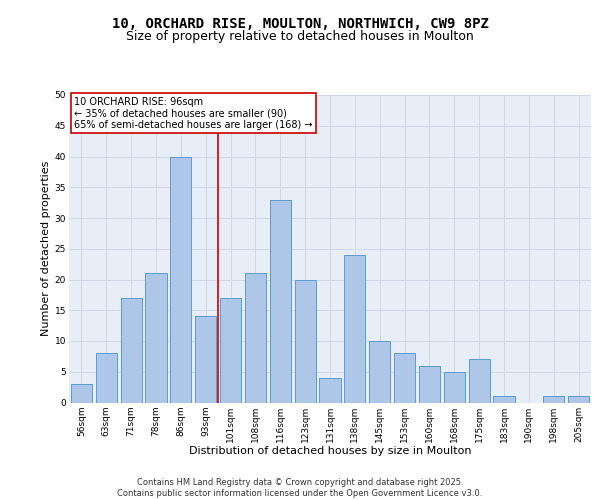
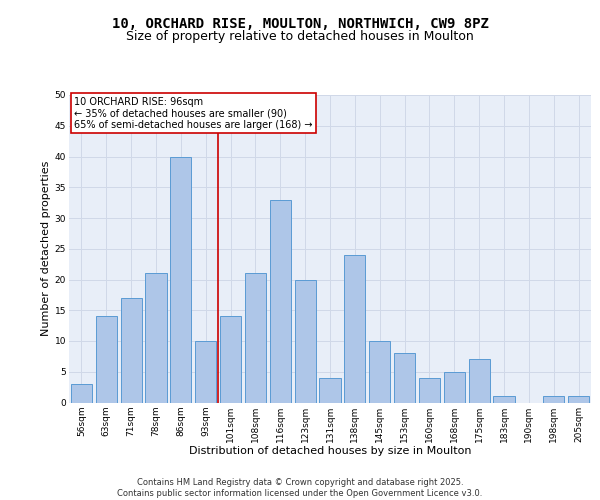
63sqm: 8 -> 14
93sqm: 14 -> 10
101sqm: 17 -> 14
160sqm: 6 -> 4
